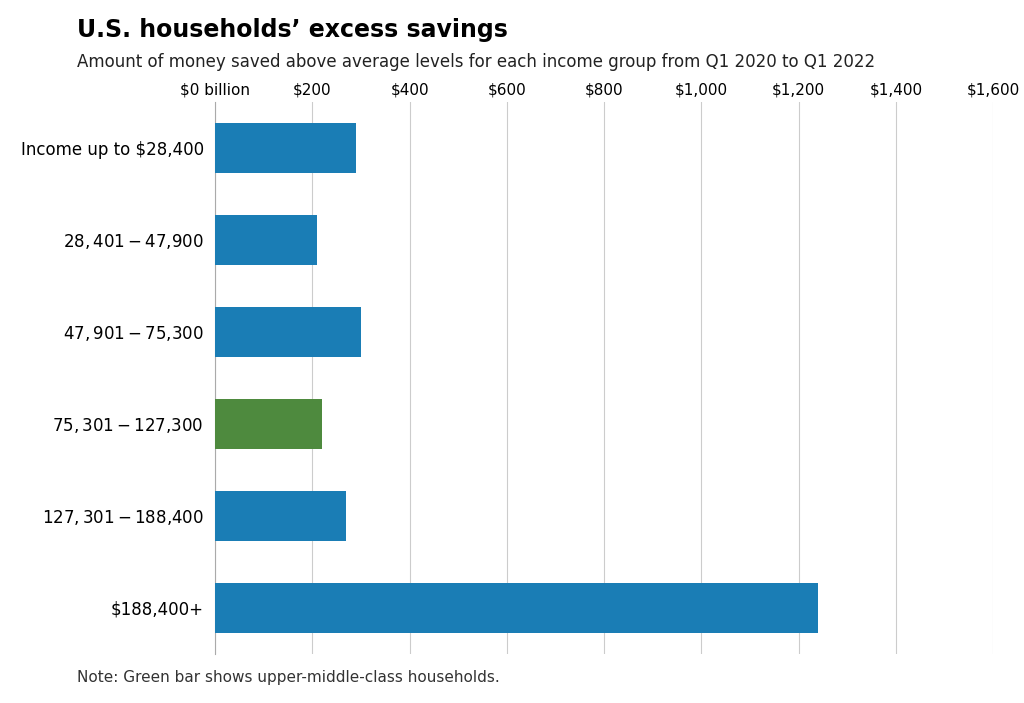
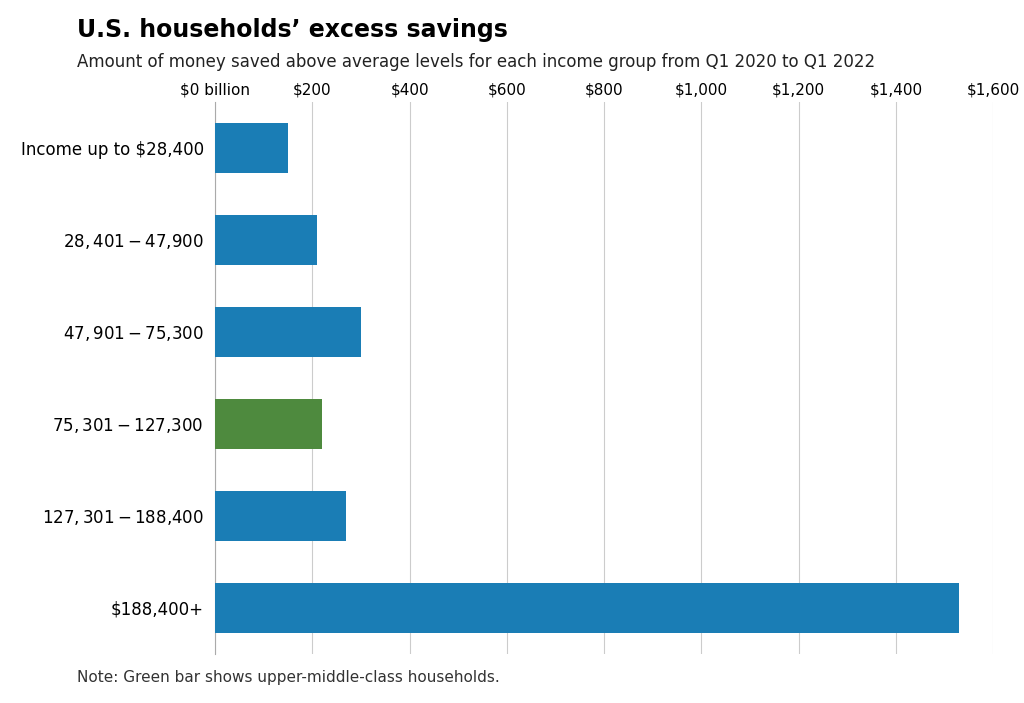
Income up to $28,400: $290 -> $150
$188,400+: $1,240 -> $1,530
